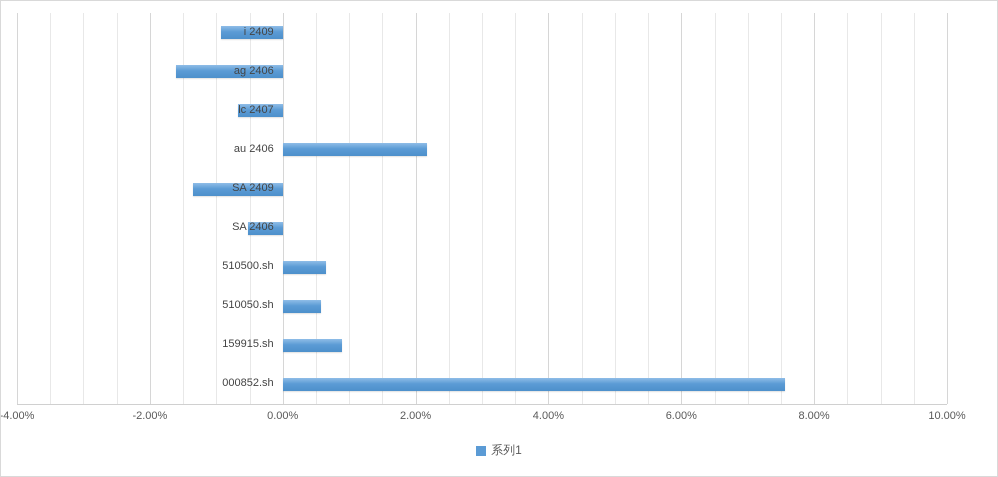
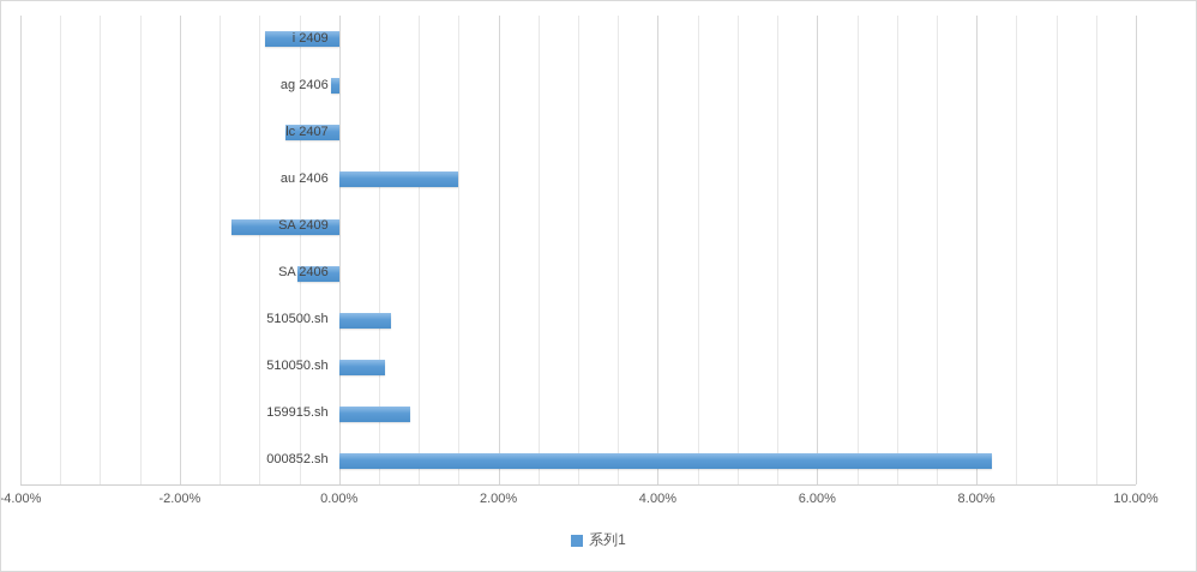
ag 2406: -1.6% -> -0.1%
au 2406: 2.2% -> 1.5%
000852.sh: 7.6% -> 8.2%
